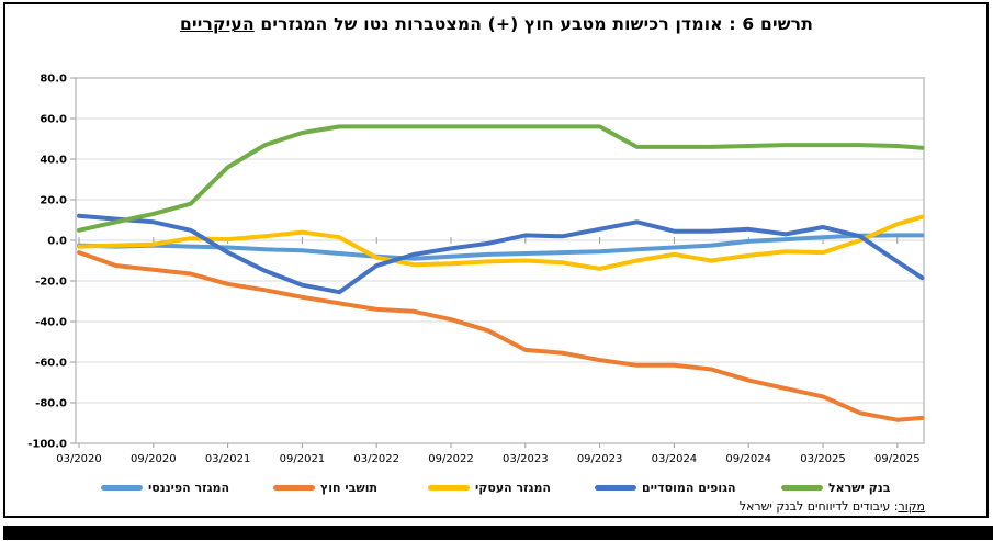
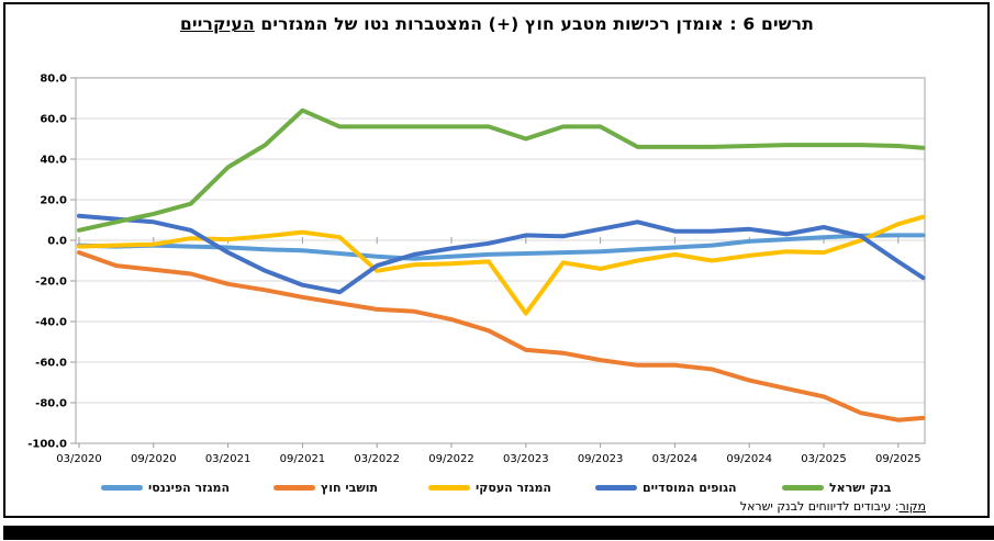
בנק ישראל/09/2021: 53 -> 64
המגזר העסקי/03/2022: -8 -> -15
המגזר העסקי/03/2023: -10 -> -36
בנק ישראל/03/2023: 56 -> 50
